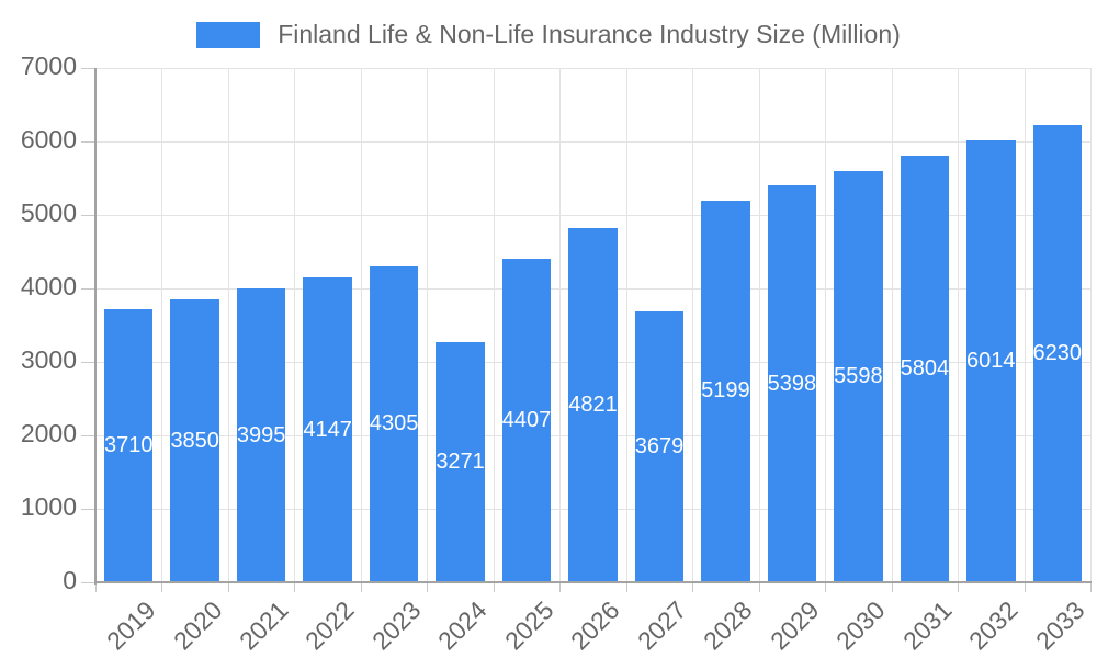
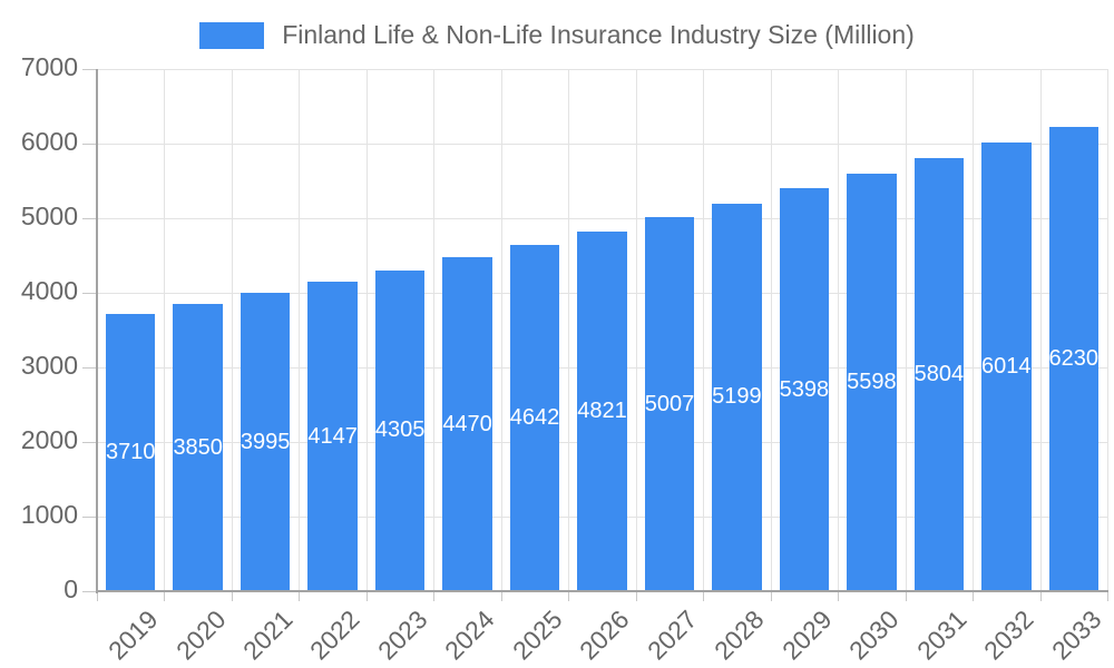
2024: 3271.8 -> 4470.3
2025: 4407 -> 4642
2027: 3679.9 -> 5007.5
